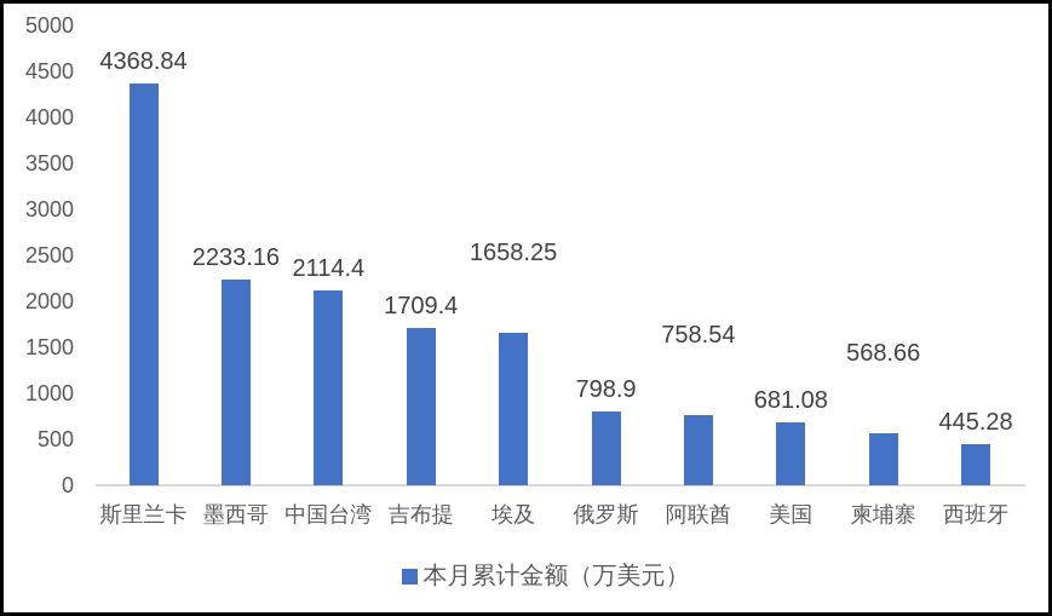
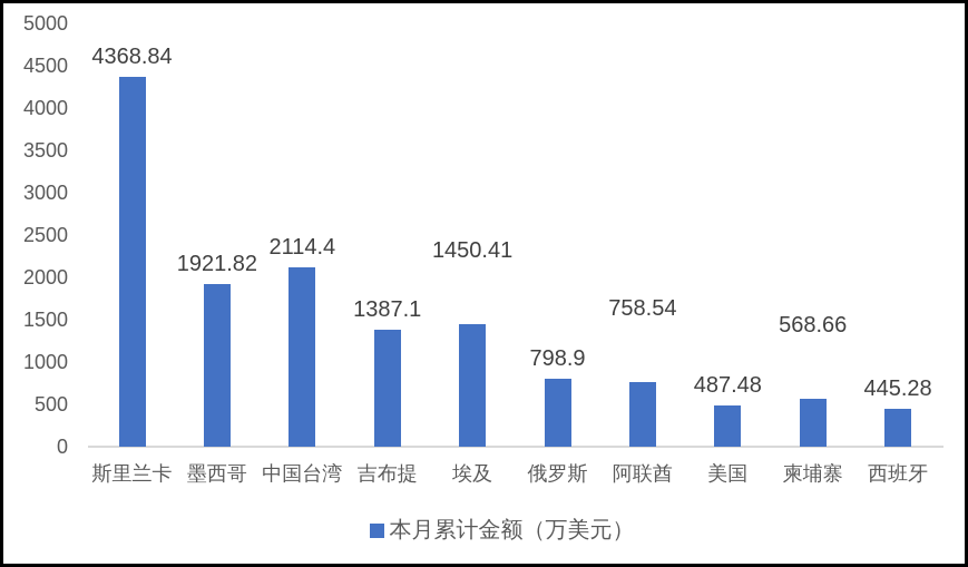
墨西哥: 2233.16 -> 1921.82
吉布提: 1709.4 -> 1387.1
埃及: 1658.25 -> 1450.41
美国: 681.08 -> 487.48
